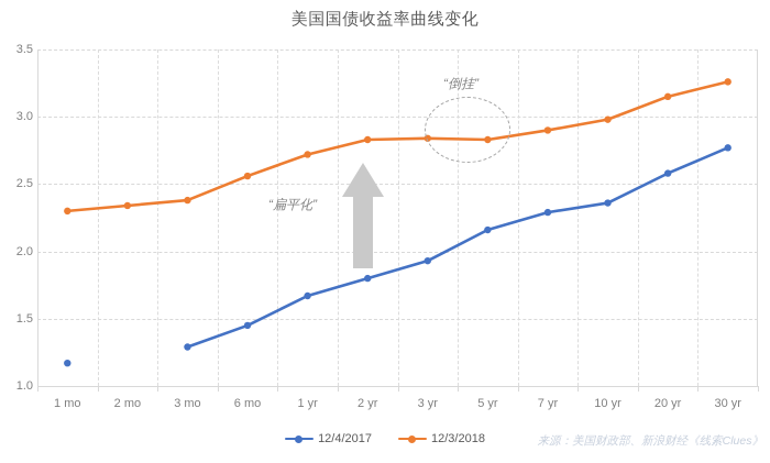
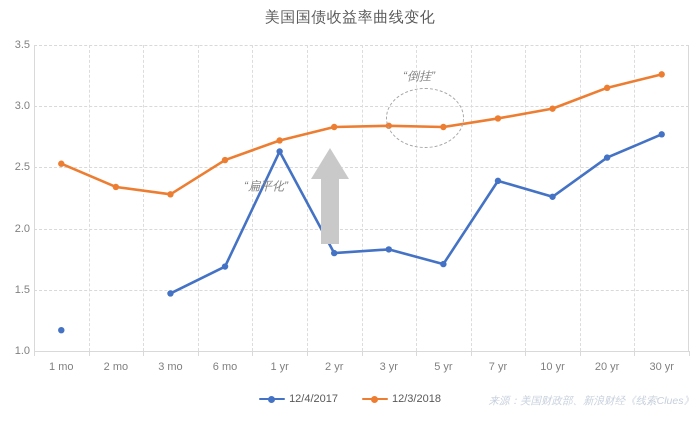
12/3/2018/1 mo: 2.30 -> 2.53
12/4/2017/3 mo: 1.29 -> 1.47
12/3/2018/3 mo: 2.38 -> 2.28
12/4/2017/6 mo: 1.45 -> 1.69
12/4/2017/1 yr: 1.67 -> 2.63
12/4/2017/3 yr: 1.93 -> 1.83
12/4/2017/5 yr: 2.16 -> 1.71
12/4/2017/7 yr: 2.29 -> 2.39
12/4/2017/10 yr: 2.36 -> 2.26
